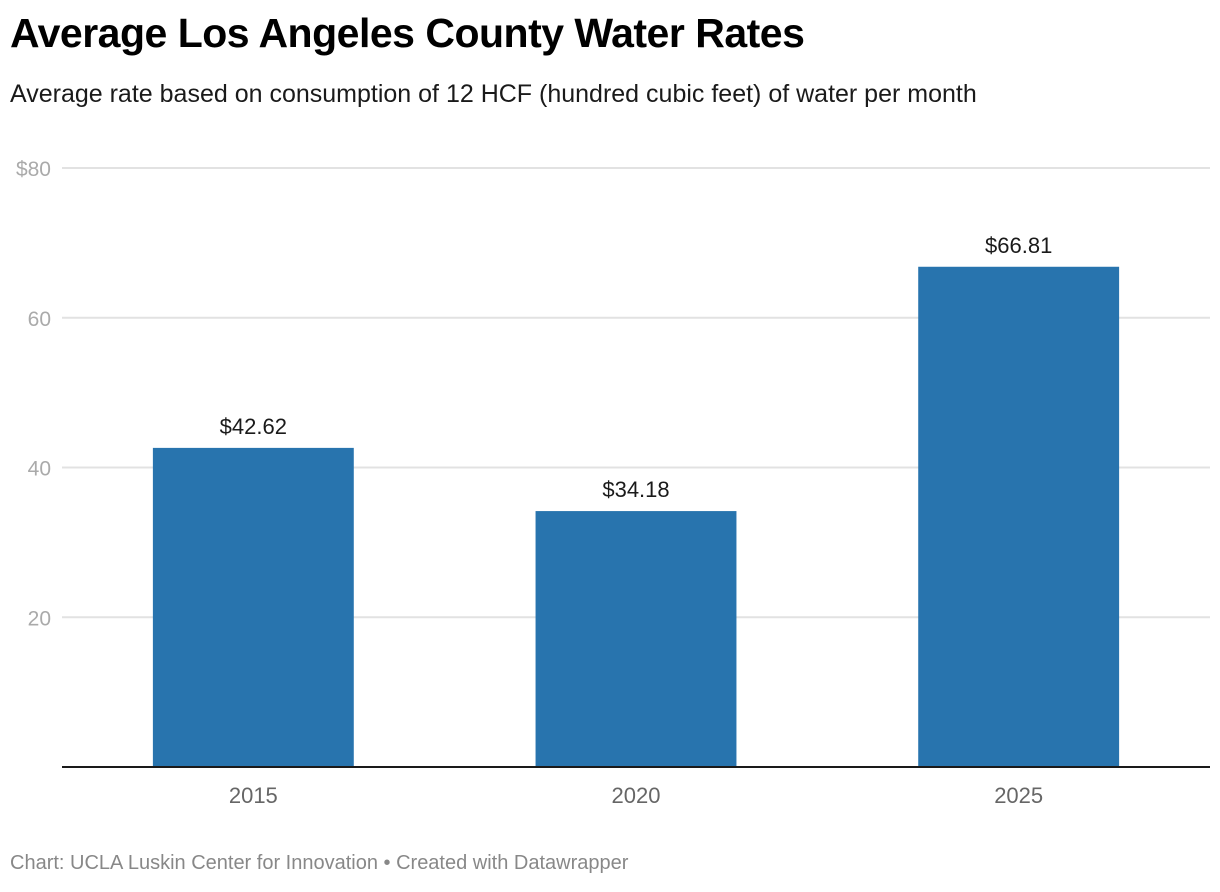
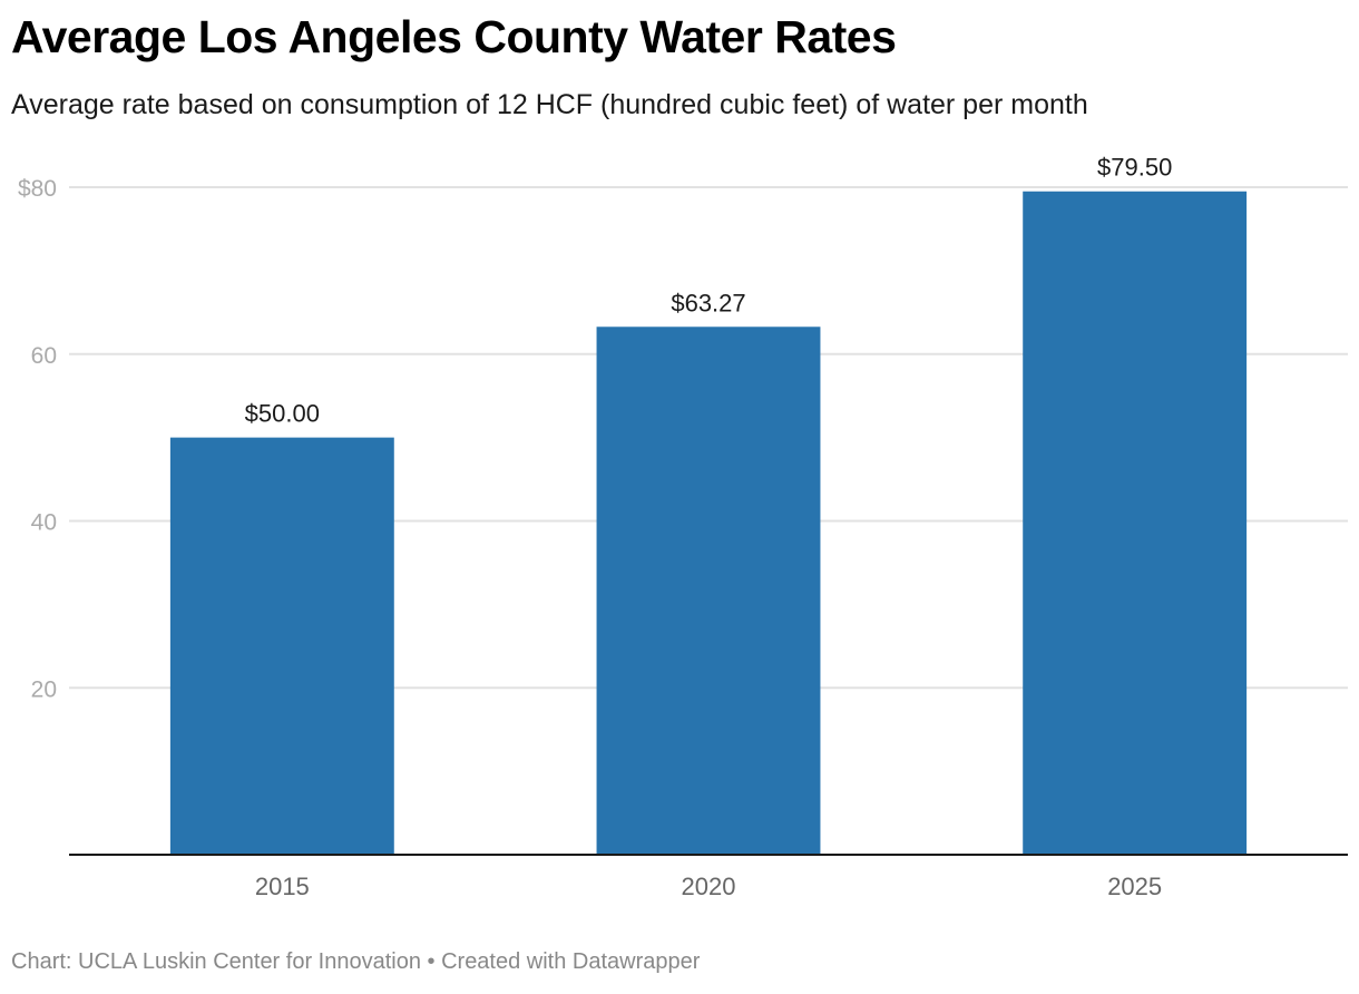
2015: $42.62 -> $50.00
2020: $34.18 -> $63.27
2025: $66.81 -> $79.50
